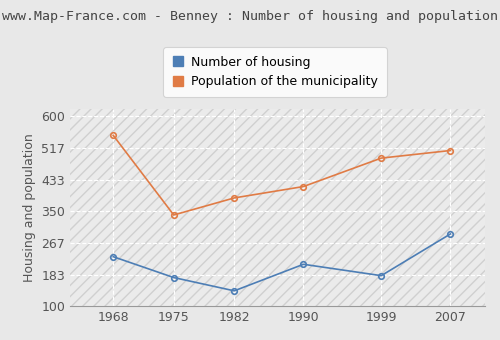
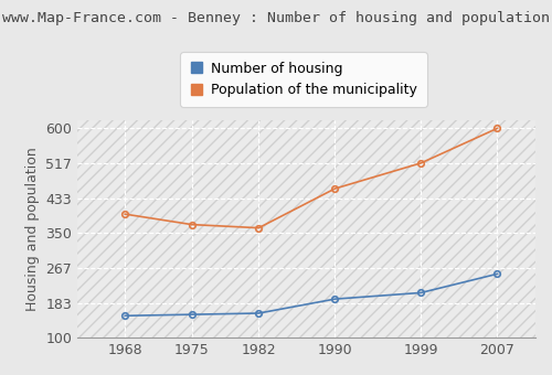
Number of housing/1968: 230 -> 152
Population of the municipality/1968: 550 -> 395
Number of housing/1975: 175 -> 155
Population of the municipality/1975: 340 -> 370
Number of housing/1982: 140 -> 158
Population of the municipality/1982: 385 -> 362
Number of housing/1990: 210 -> 192
Population of the municipality/1990: 415 -> 456
Number of housing/1999: 180 -> 207
Population of the municipality/1999: 490 -> 517
Number of housing/2007: 290 -> 252
Population of the municipality/2007: 510 -> 600
